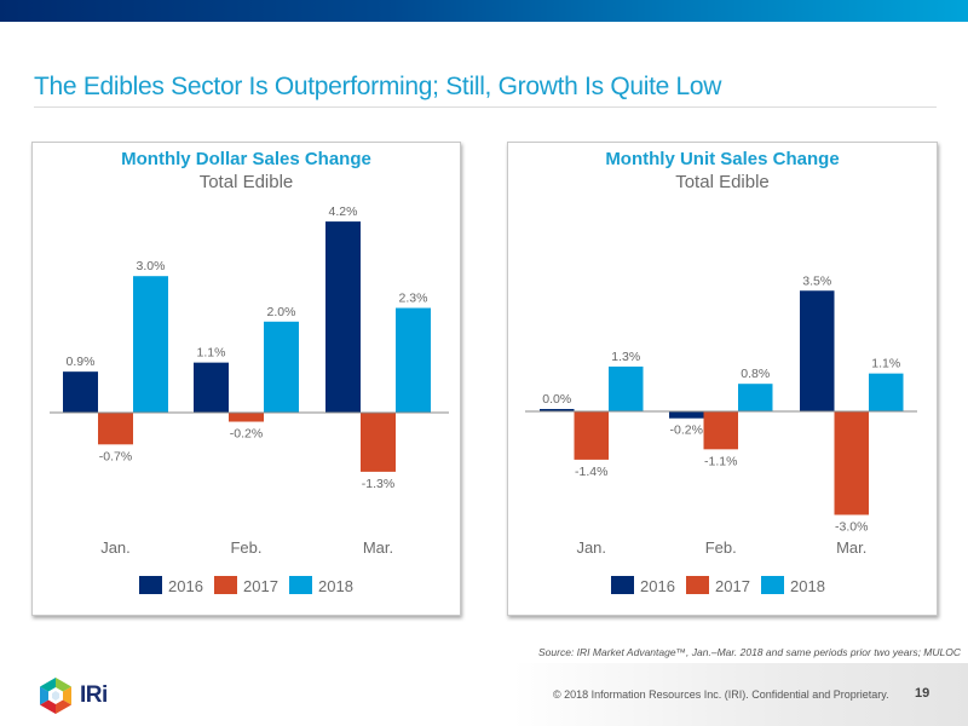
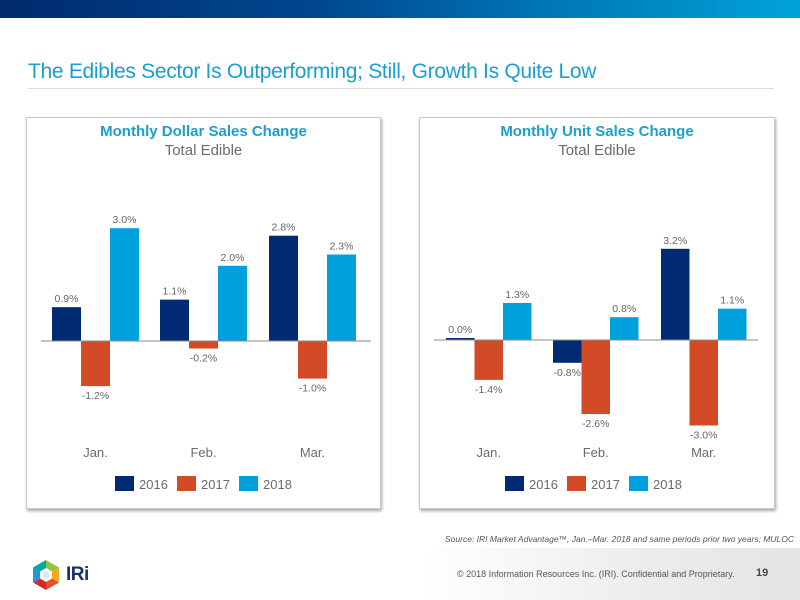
Monthly Dollar Sales Change/2017/Jan.: -0.7% -> -1.2%
Monthly Dollar Sales Change/2016/Mar.: 4.2% -> 2.8%
Monthly Dollar Sales Change/2017/Mar.: -1.3% -> -1.0%
Monthly Unit Sales Change/2016/Feb.: -0.2% -> -0.8%
Monthly Unit Sales Change/2017/Feb.: -1.1% -> -2.6%
Monthly Unit Sales Change/2016/Mar.: 3.5% -> 3.2%
